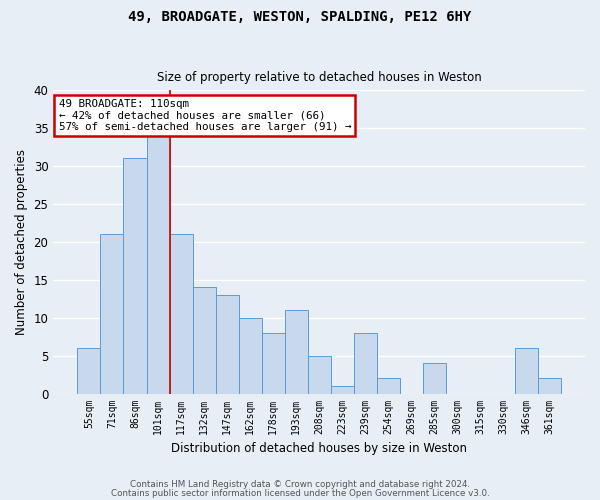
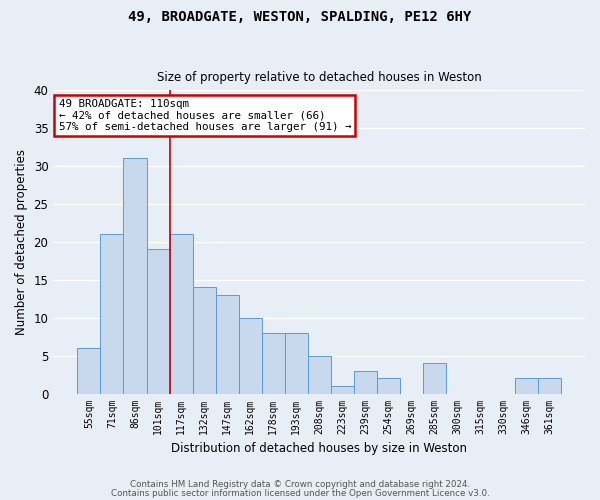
101sqm: 34 -> 19
193sqm: 11 -> 8
239sqm: 8 -> 3
346sqm: 6 -> 2
